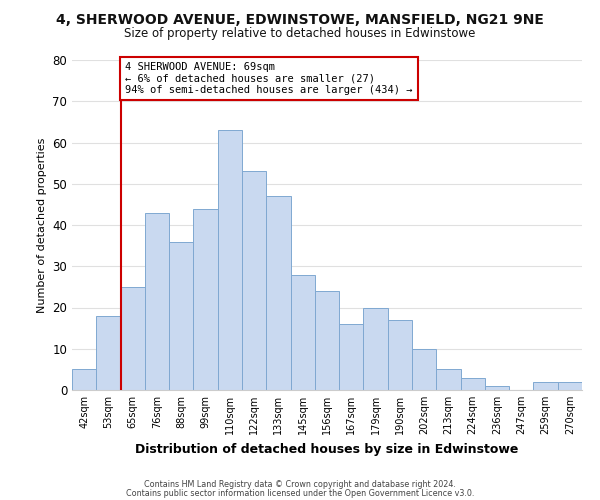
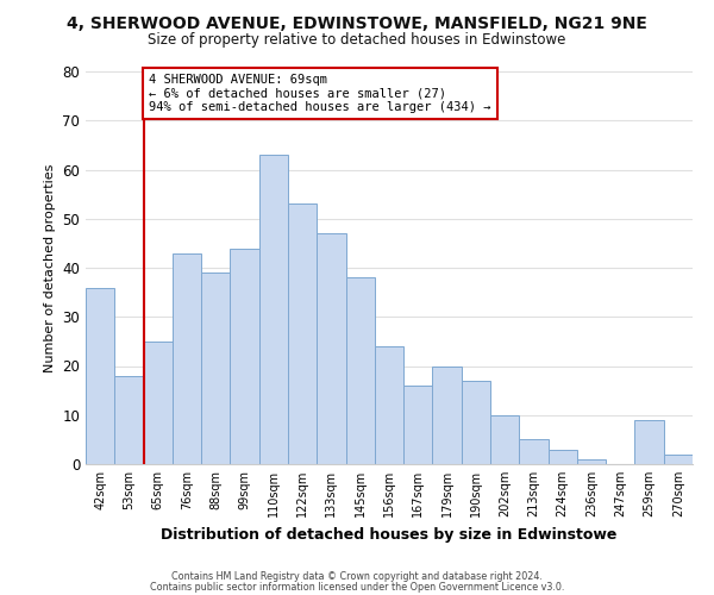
42sqm: 5 -> 36
88sqm: 36 -> 39
145sqm: 28 -> 38
259sqm: 2 -> 9
